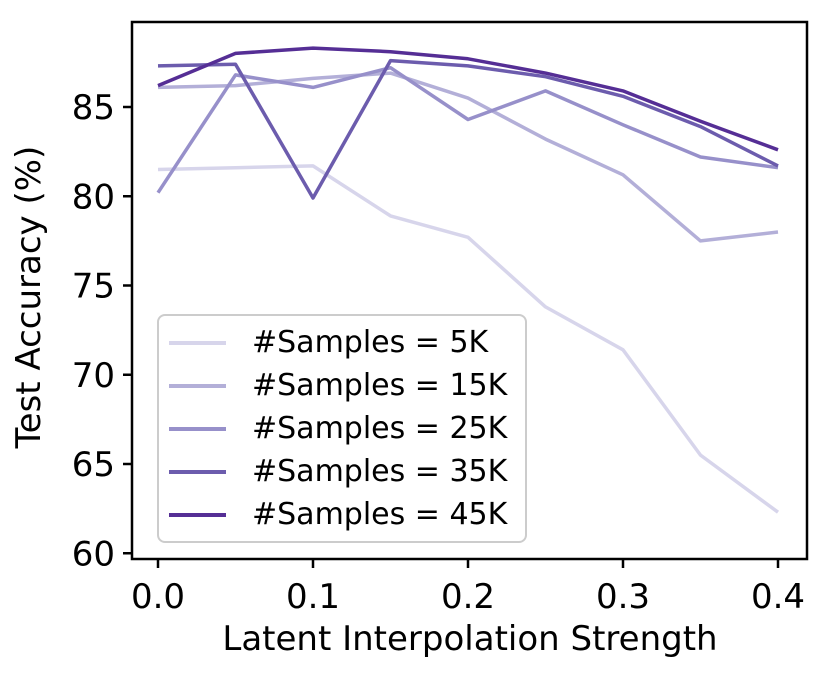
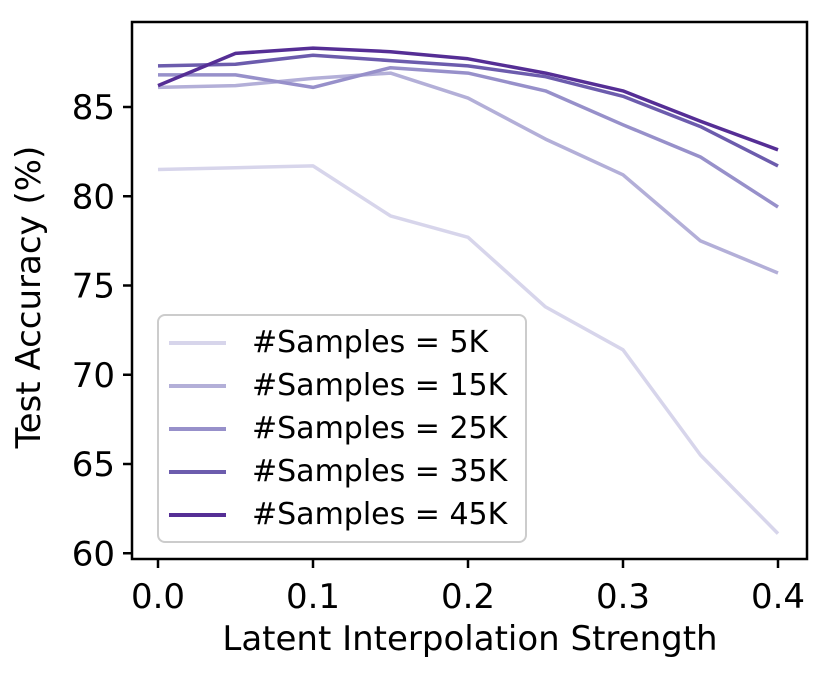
#Samples = 25K/0.0: 80.2 -> 86.8
#Samples = 35K/0.1: 79.9 -> 87.9
#Samples = 25K/0.2: 84.3 -> 86.9
#Samples = 5K/0.4: 62.3 -> 61.1
#Samples = 15K/0.4: 78.0 -> 75.7
#Samples = 25K/0.4: 81.6 -> 79.4
